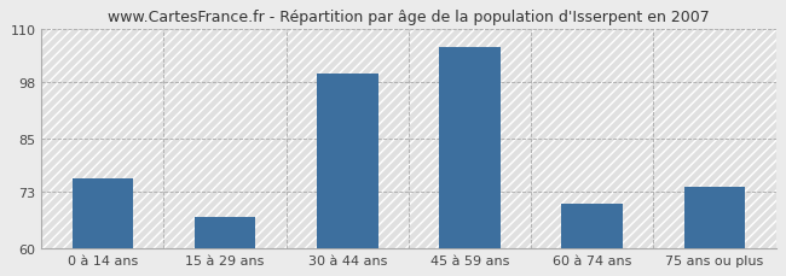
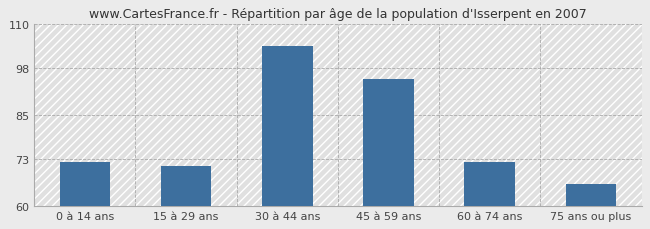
0 à 14 ans: 76 -> 72
15 à 29 ans: 67 -> 71
30 à 44 ans: 100 -> 104
45 à 59 ans: 106 -> 95
60 à 74 ans: 70 -> 72
75 ans ou plus: 74 -> 66
